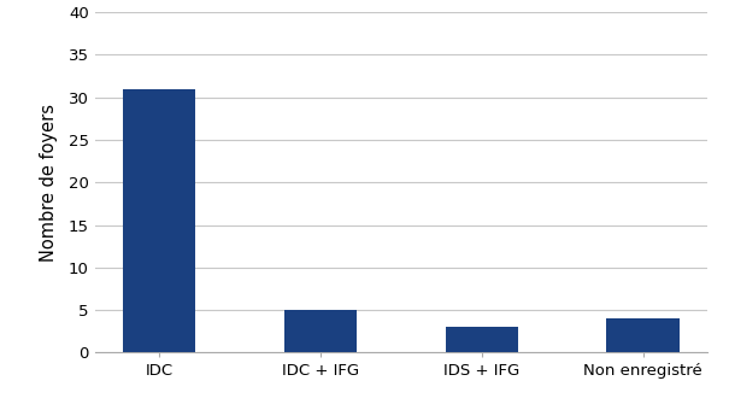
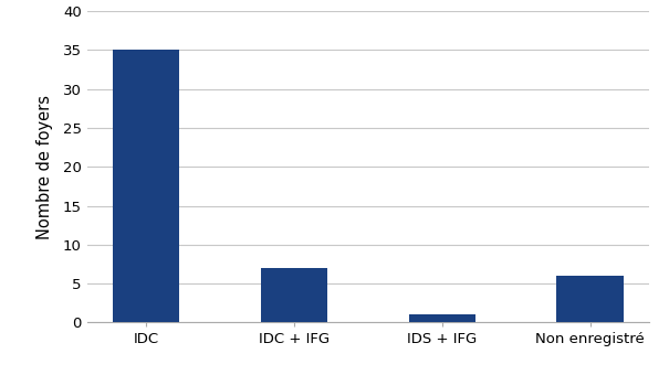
IDC: 31 -> 35
IDC + IFG: 5 -> 7
IDS + IFG: 3 -> 1
Non enregistré: 4 -> 6
